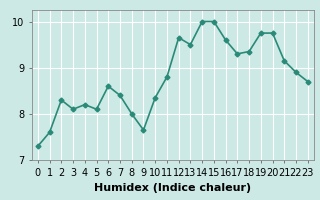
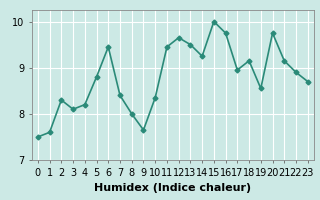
0: 7.30 -> 7.50
5: 8.10 -> 8.80
6: 8.60 -> 9.45
11: 8.80 -> 9.45
14: 10.00 -> 9.25
16: 9.60 -> 9.75
17: 9.30 -> 8.95
18: 9.35 -> 9.15
19: 9.75 -> 8.55
